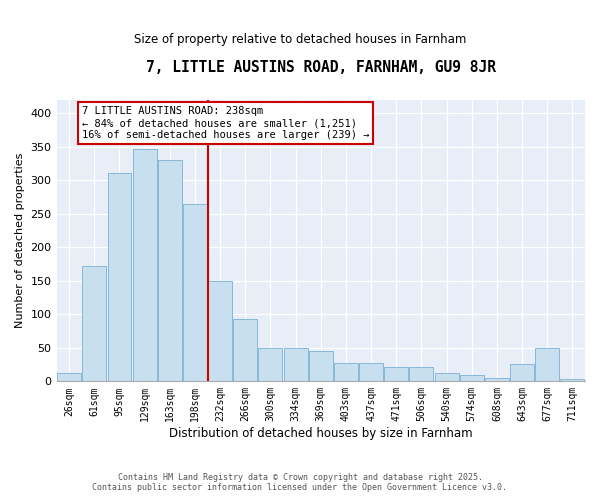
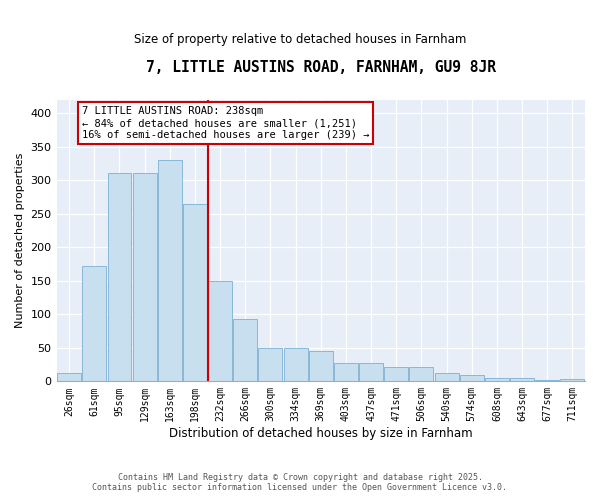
129sqm: 346 -> 311
643sqm: 26 -> 5
677sqm: 50 -> 2
